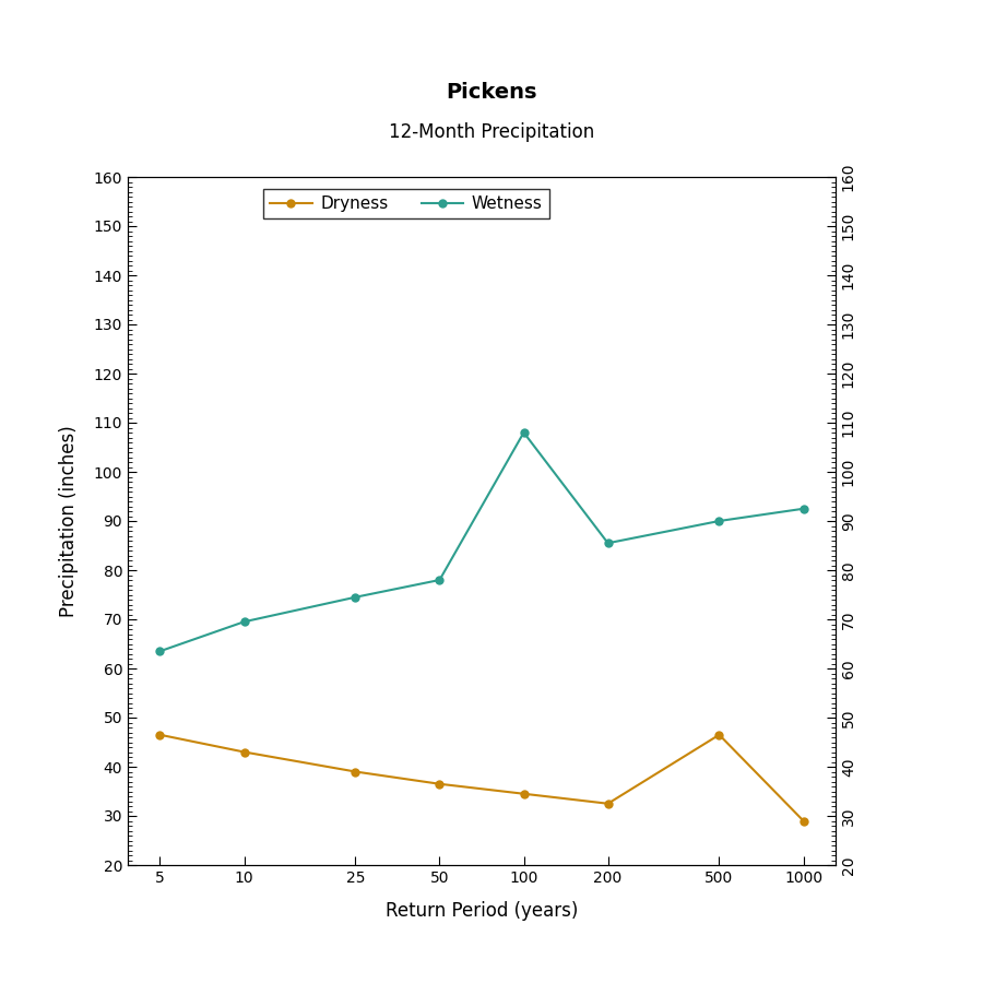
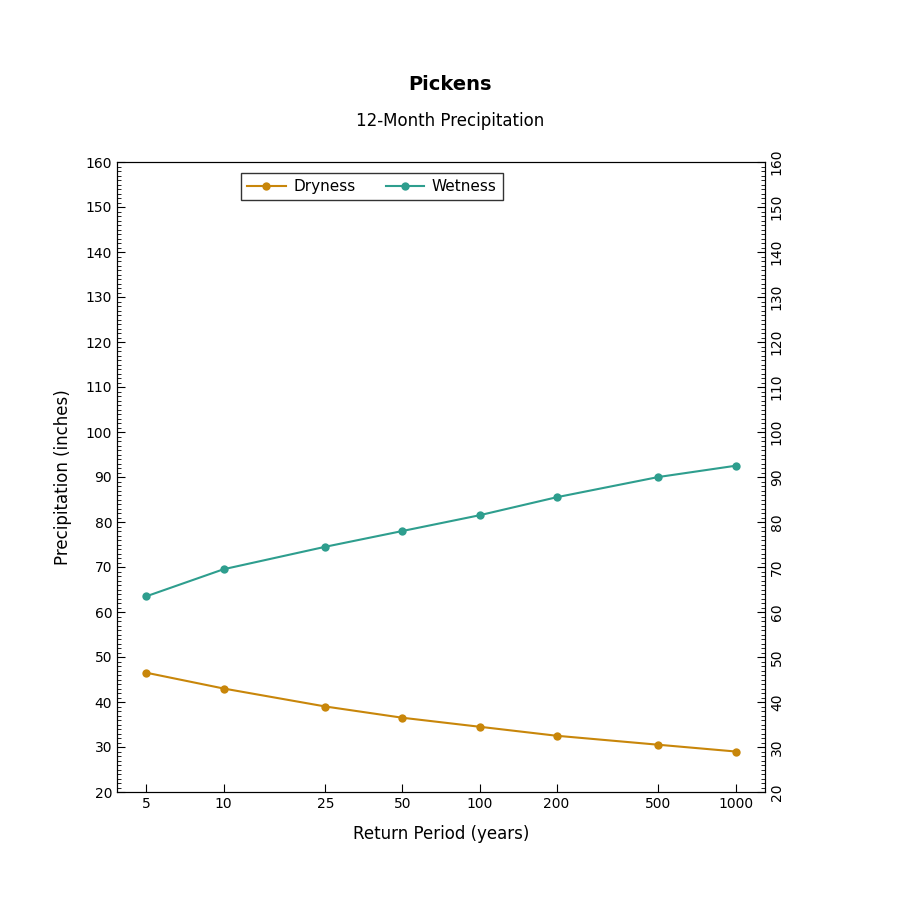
Wetness/100: 108.0 -> 81.5
Dryness/500: 46.5 -> 30.5
